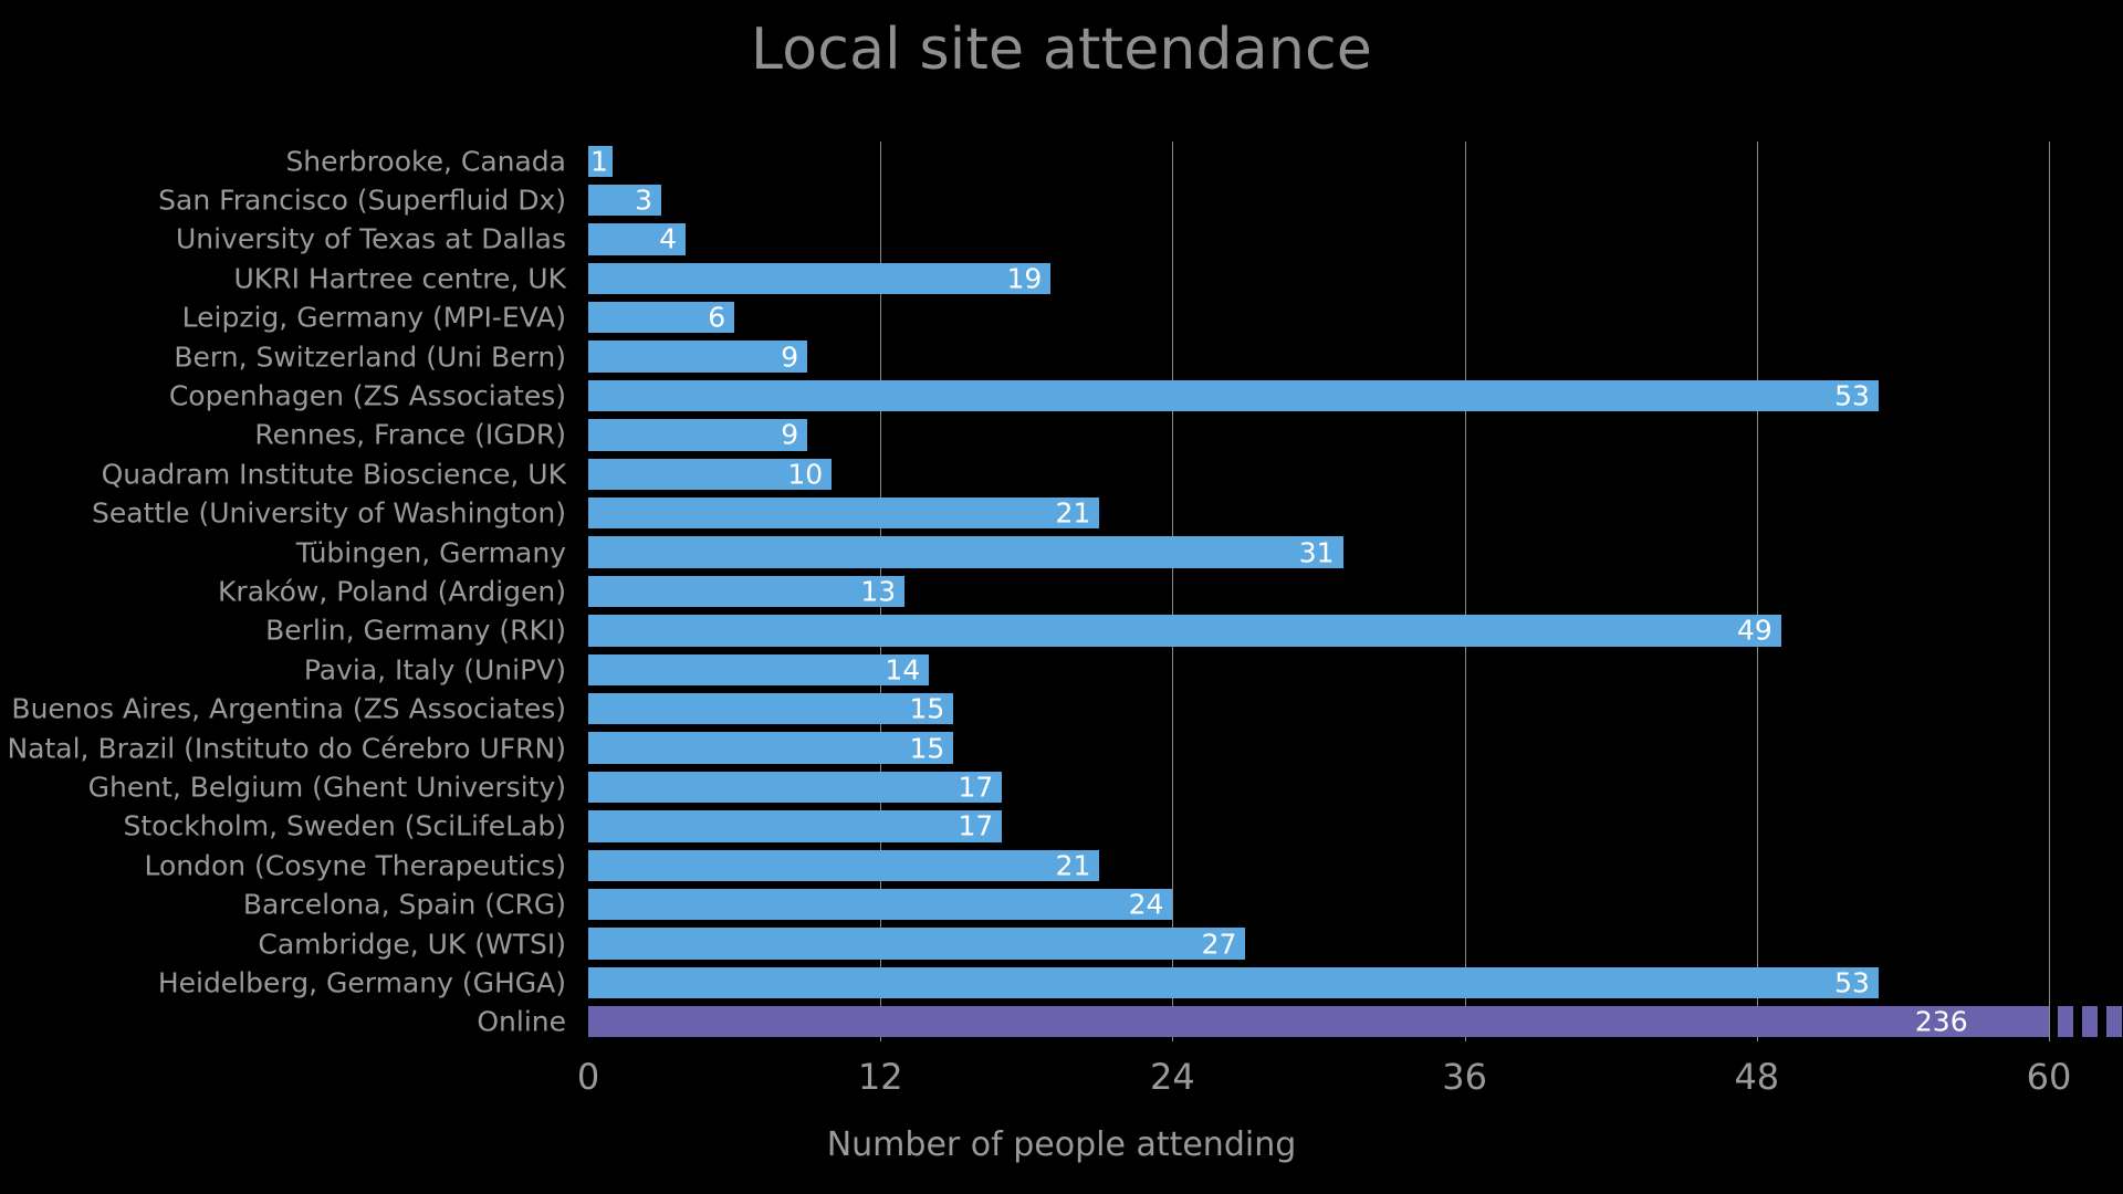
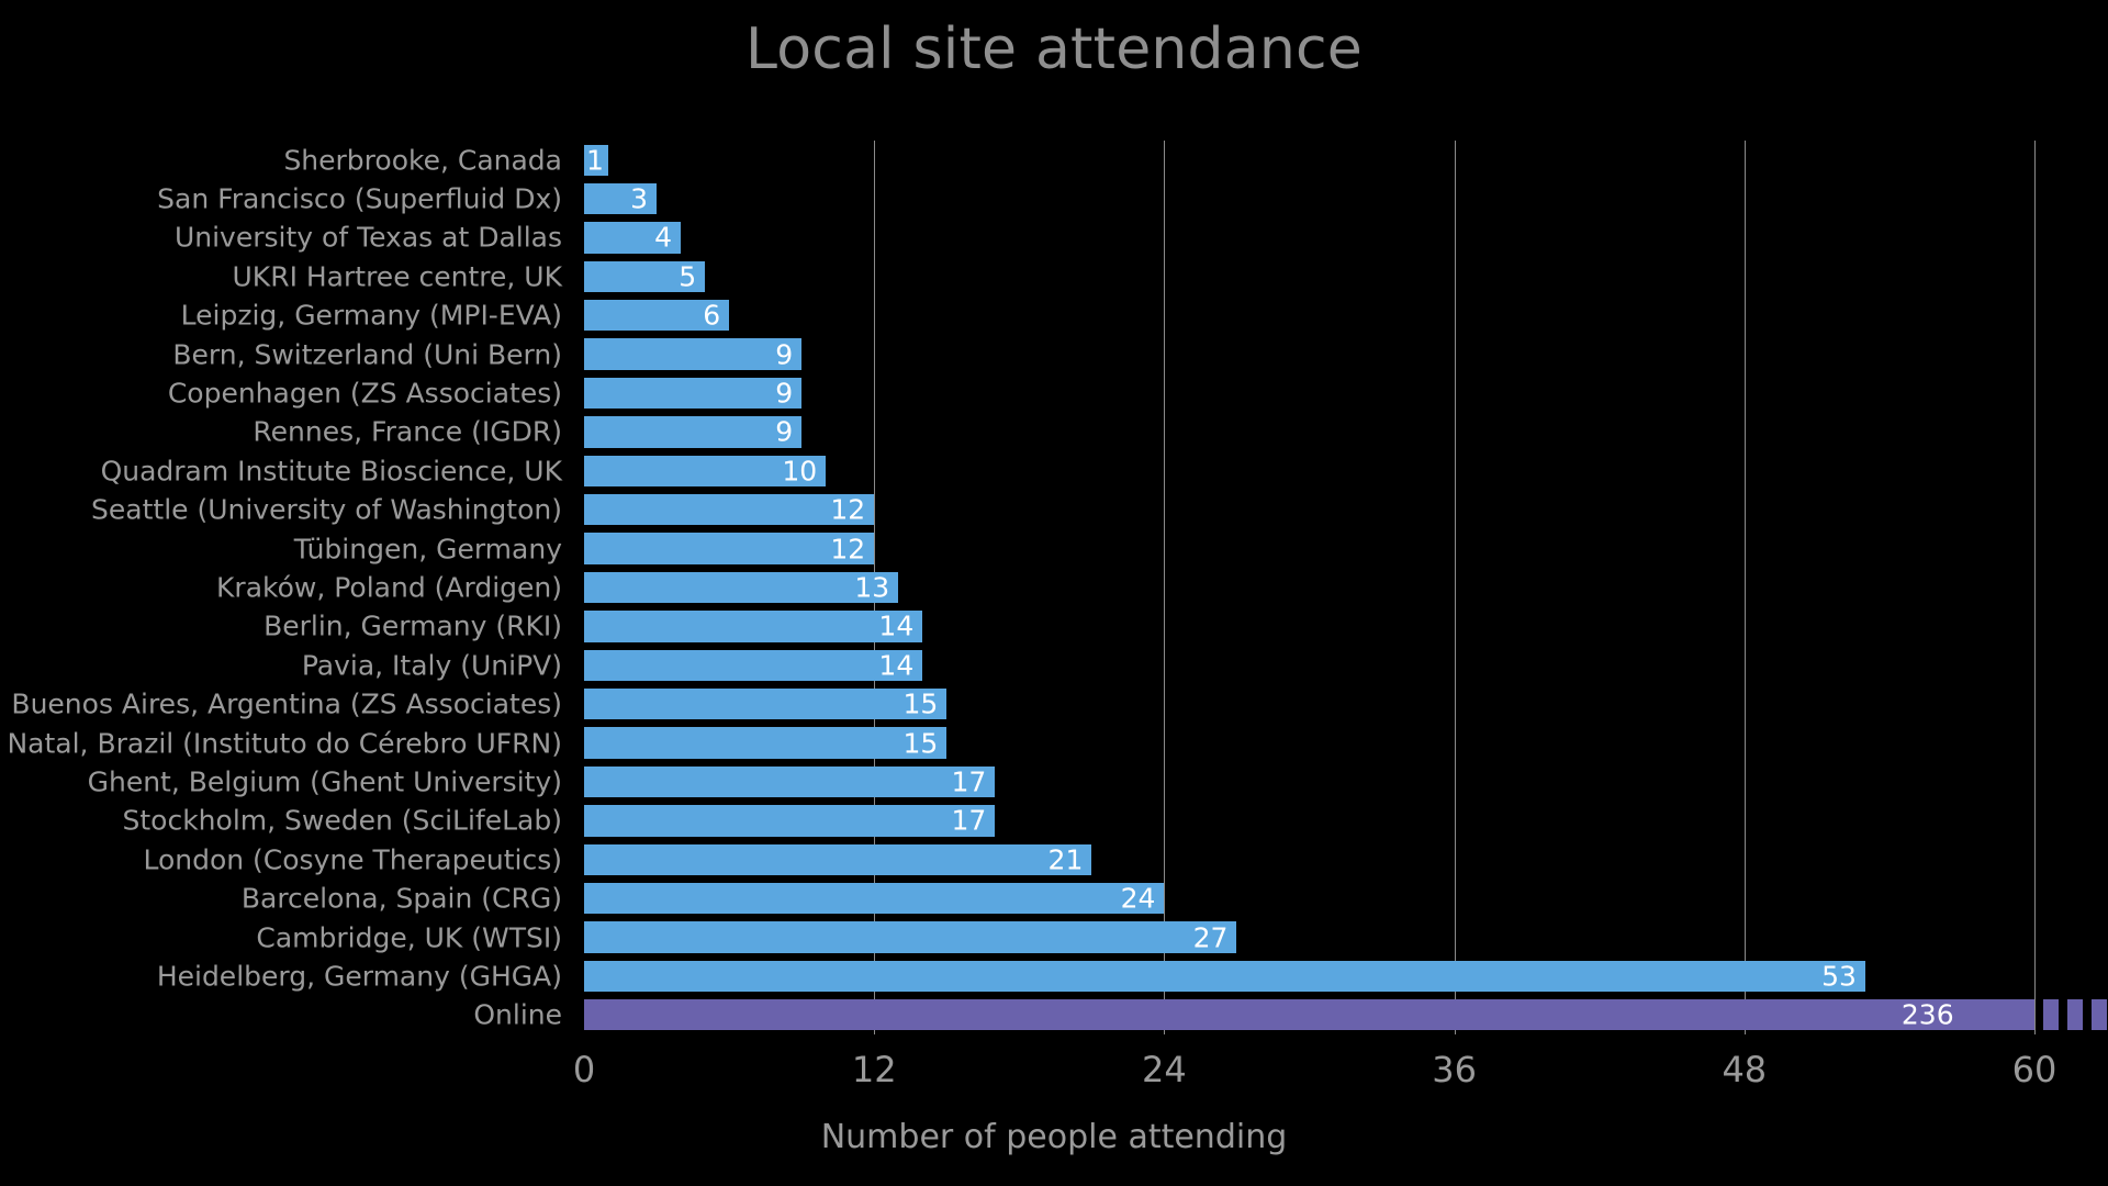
UKRI Hartree centre, UK: 19 -> 5
Copenhagen (ZS Associates): 53 -> 9
Seattle (University of Washington): 21 -> 12
Tübingen, Germany: 31 -> 12
Berlin, Germany (RKI): 49 -> 14
